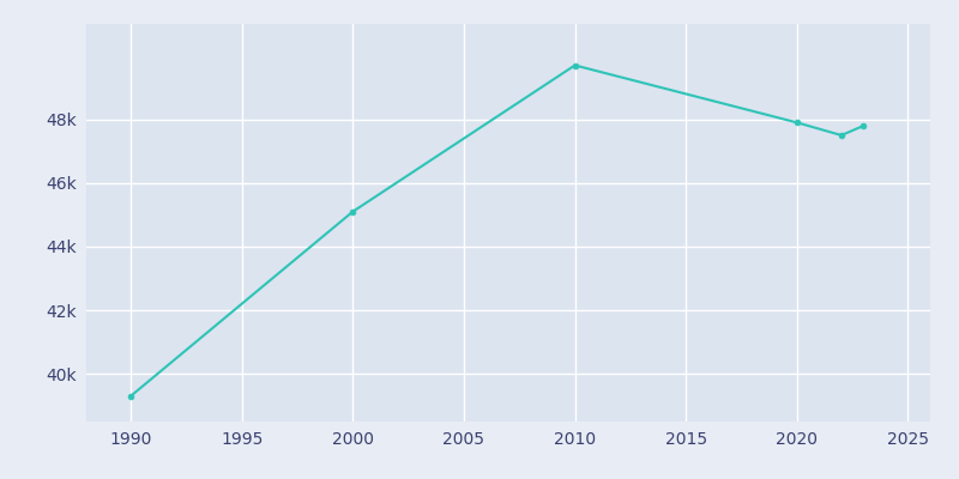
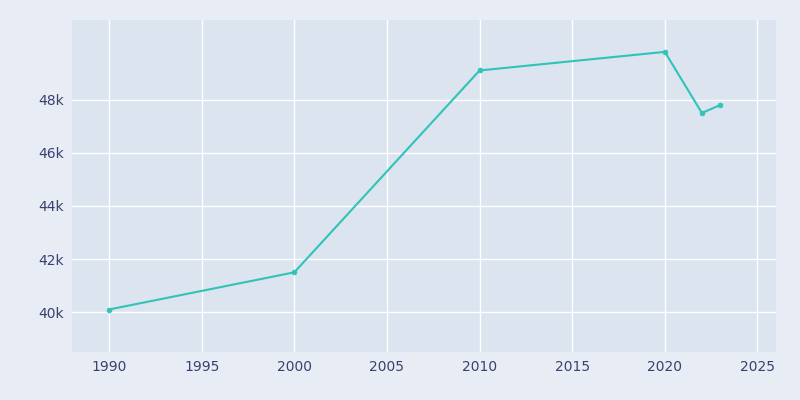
1990: 39.3k -> 40.1k
2000: 45.1k -> 41.5k
2010: 49.7k -> 49.1k
2020: 47.9k -> 49.8k
